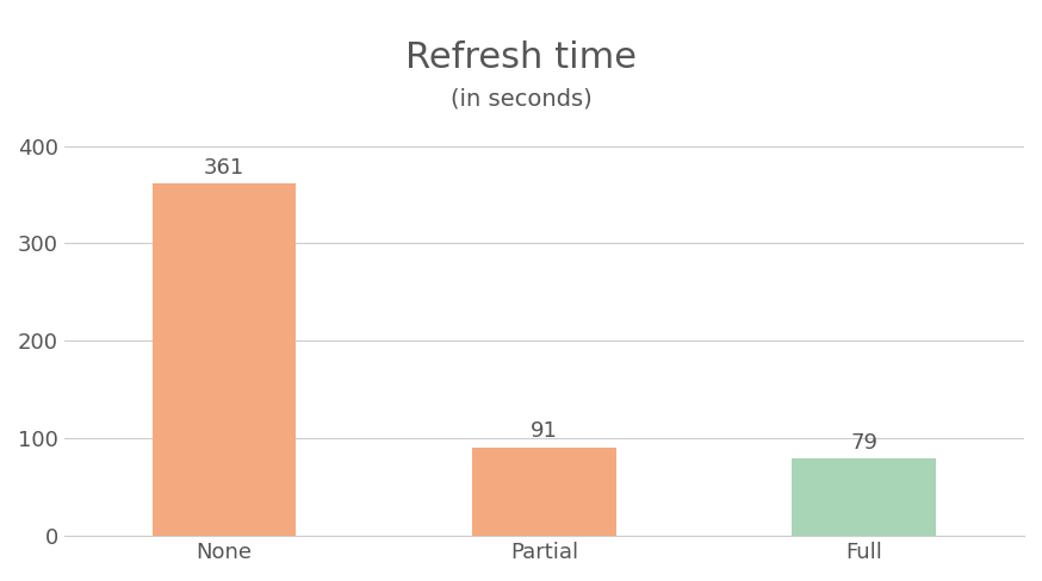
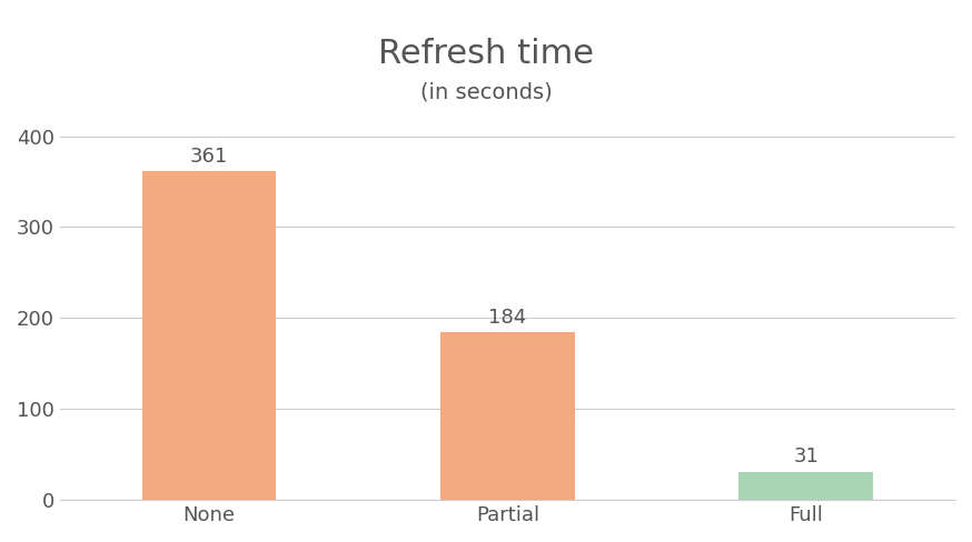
Partial: 91 -> 184
Full: 79 -> 31
